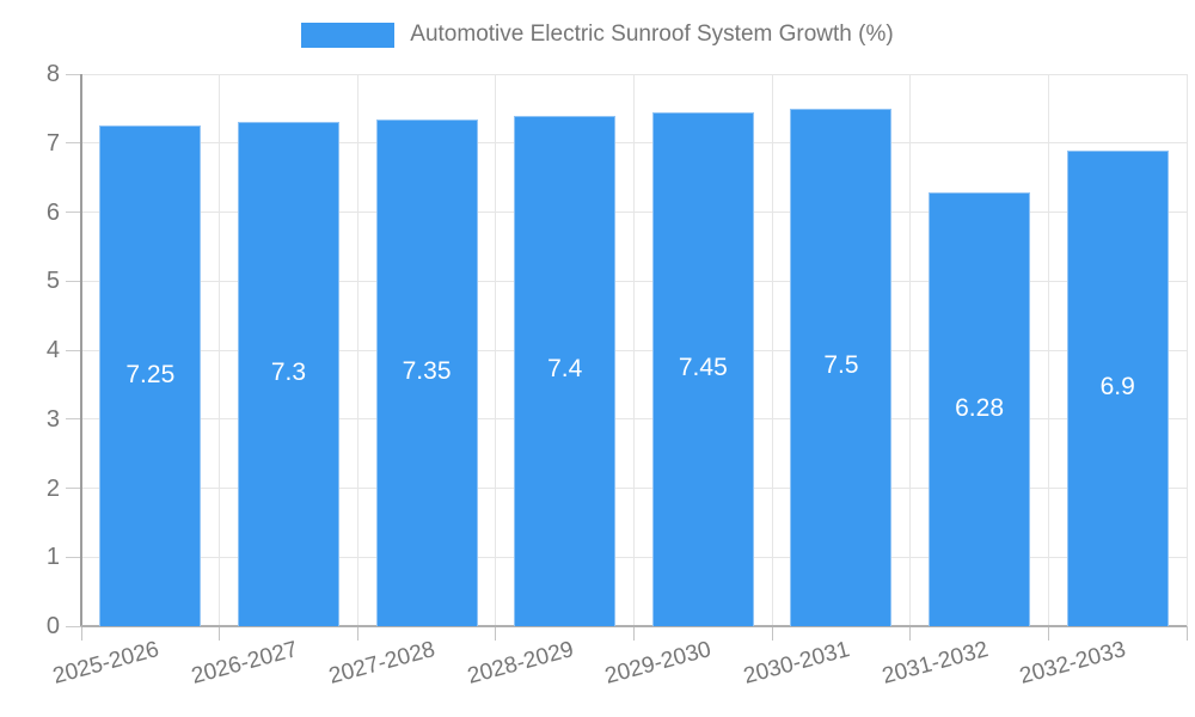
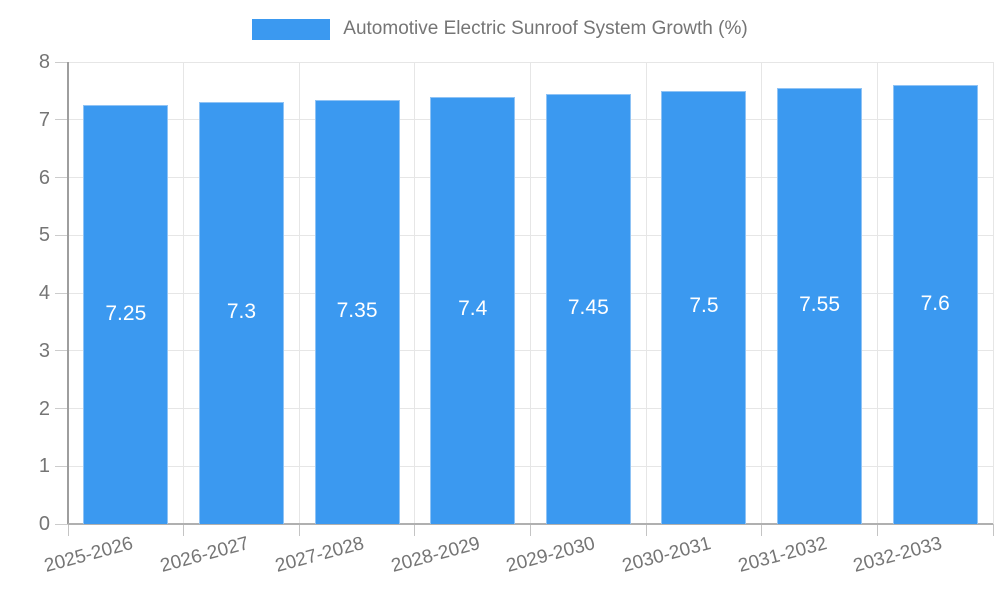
2031-2032: 6.28 -> 7.55
2032-2033: 6.9 -> 7.6
